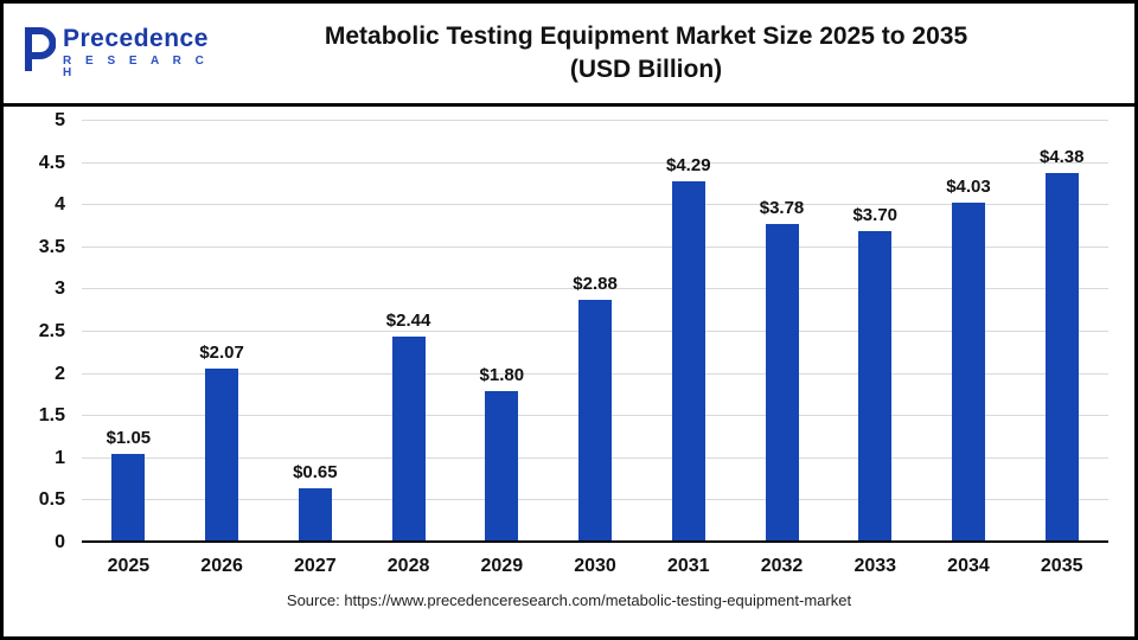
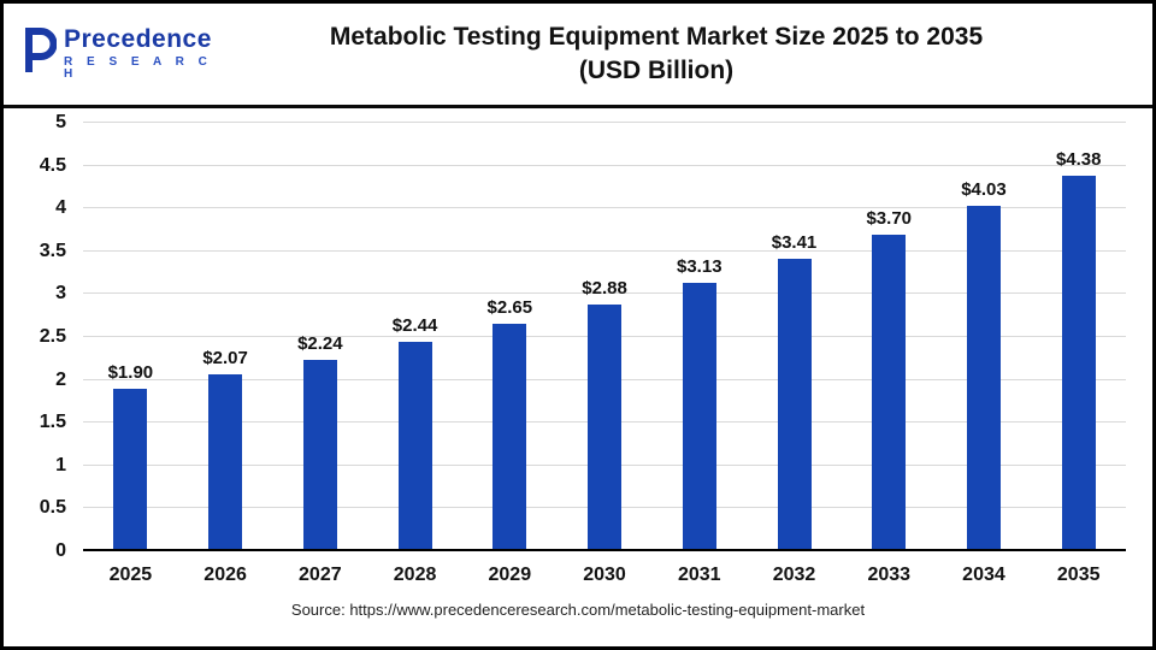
2025: $1.05 -> $1.90
2027: $0.65 -> $2.24
2029: $1.80 -> $2.65
2031: $4.29 -> $3.13
2032: $3.78 -> $3.41
